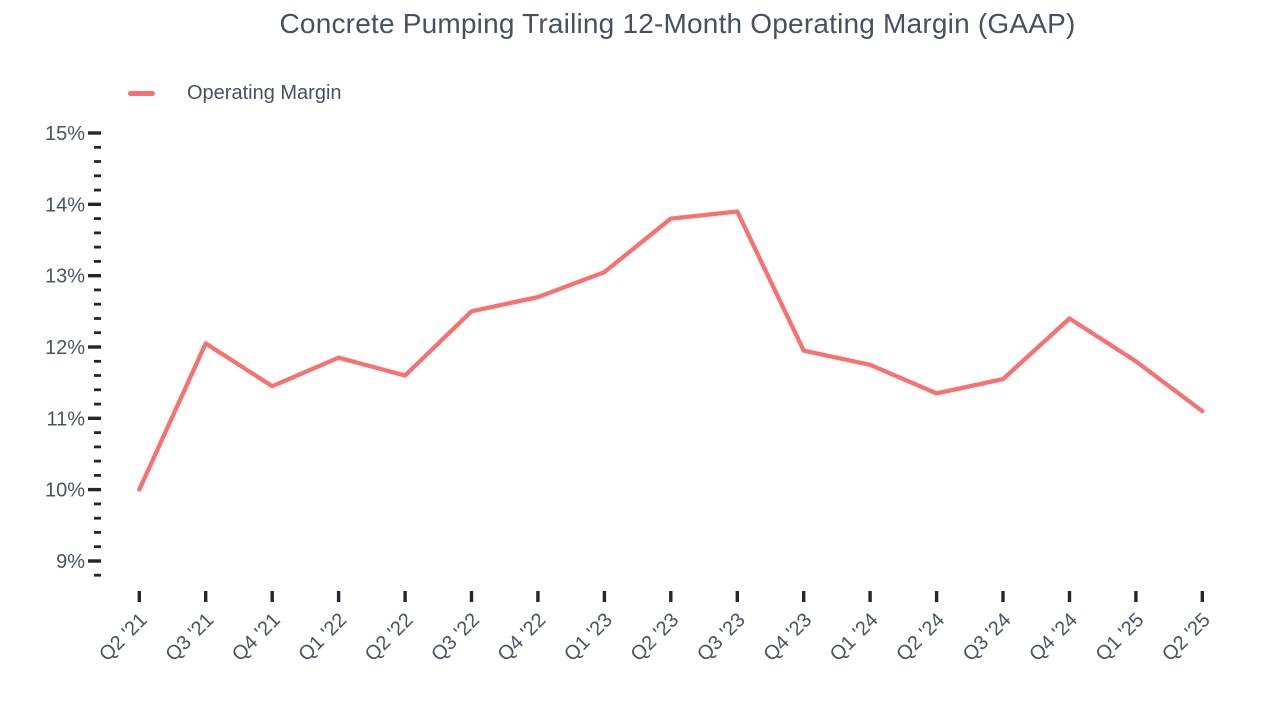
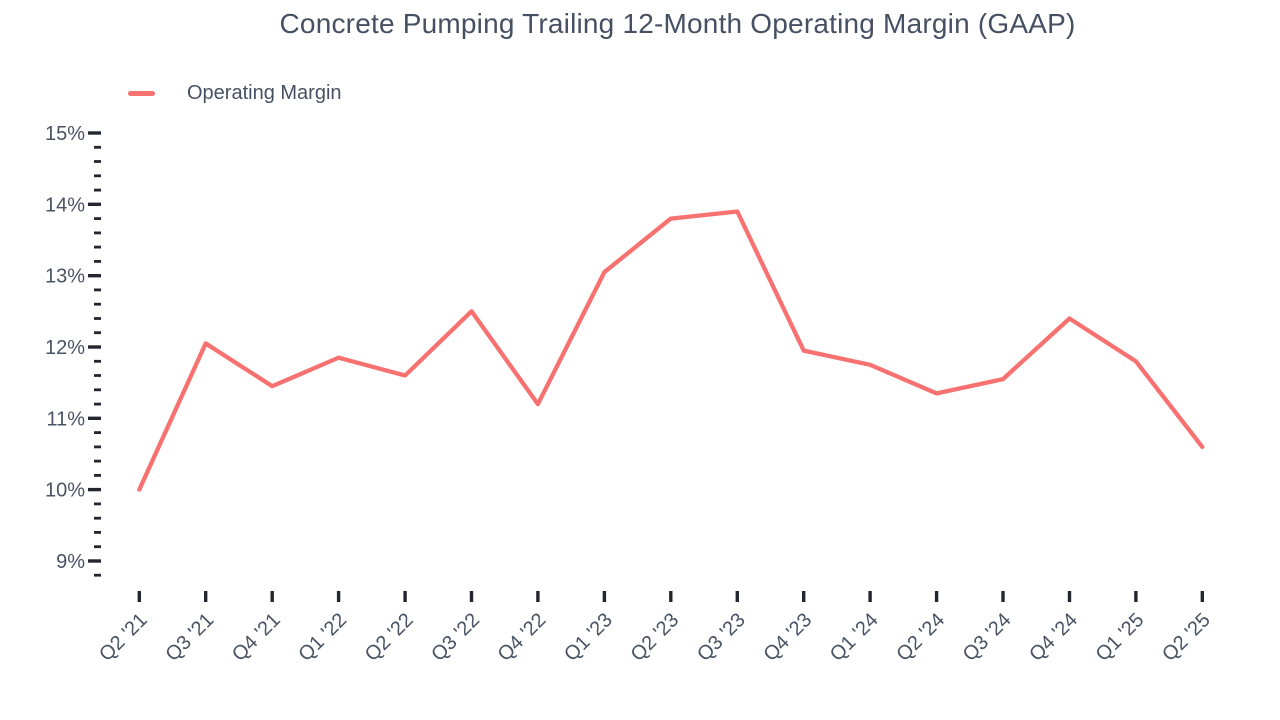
Q4 '22: 12.7% -> 11.2%
Q2 '25: 11.1% -> 10.6%
